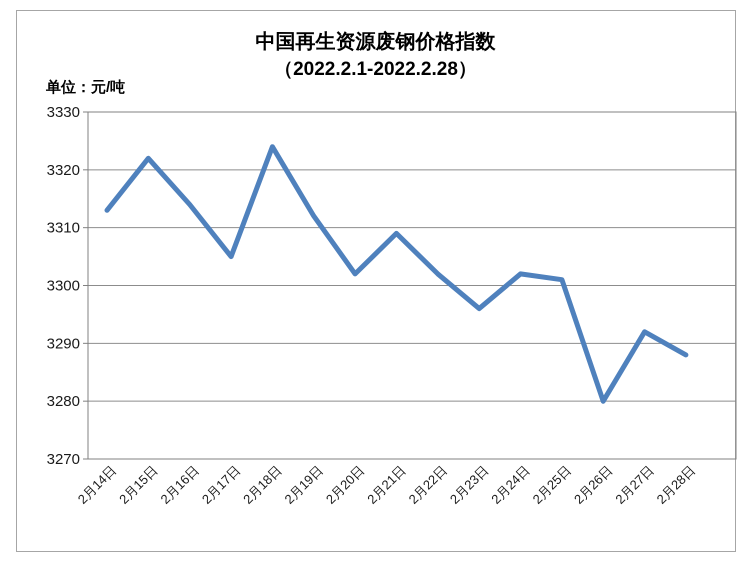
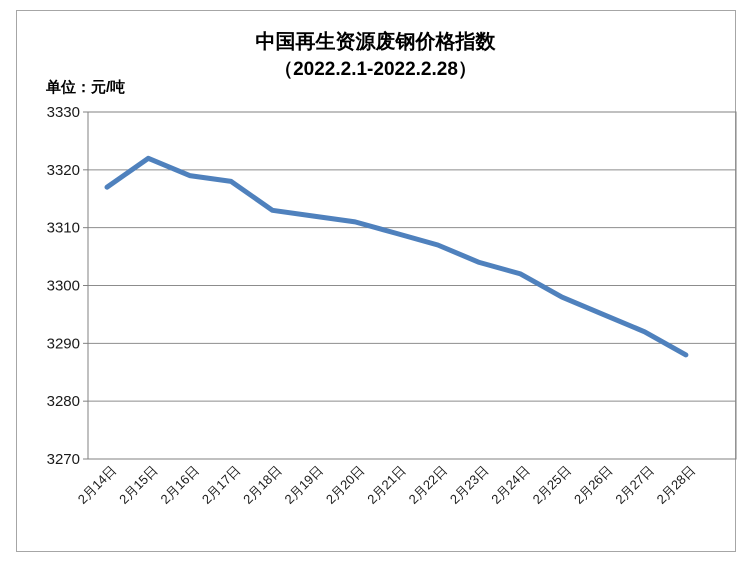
2月14日: 3313 -> 3317
2月16日: 3314 -> 3319
2月17日: 3305 -> 3318
2月18日: 3324 -> 3313
2月20日: 3302 -> 3311
2月22日: 3302 -> 3307
2月23日: 3296 -> 3304
2月25日: 3301 -> 3298
2月26日: 3280 -> 3295
